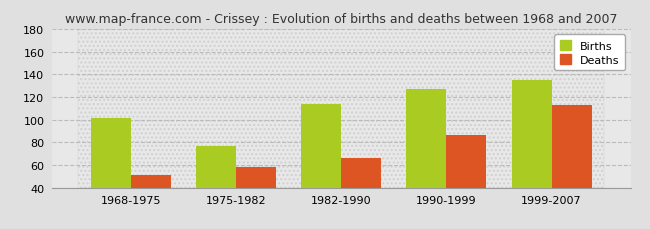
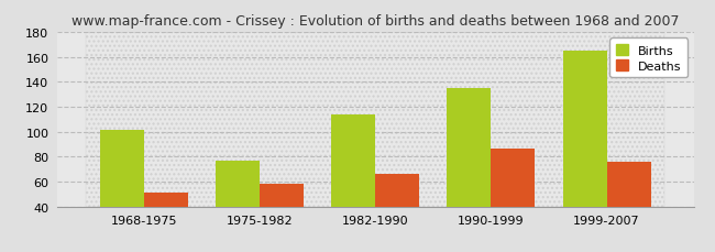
Births/1990-1999: 127 -> 135
Births/1999-2007: 135 -> 165
Deaths/1999-2007: 113 -> 76
